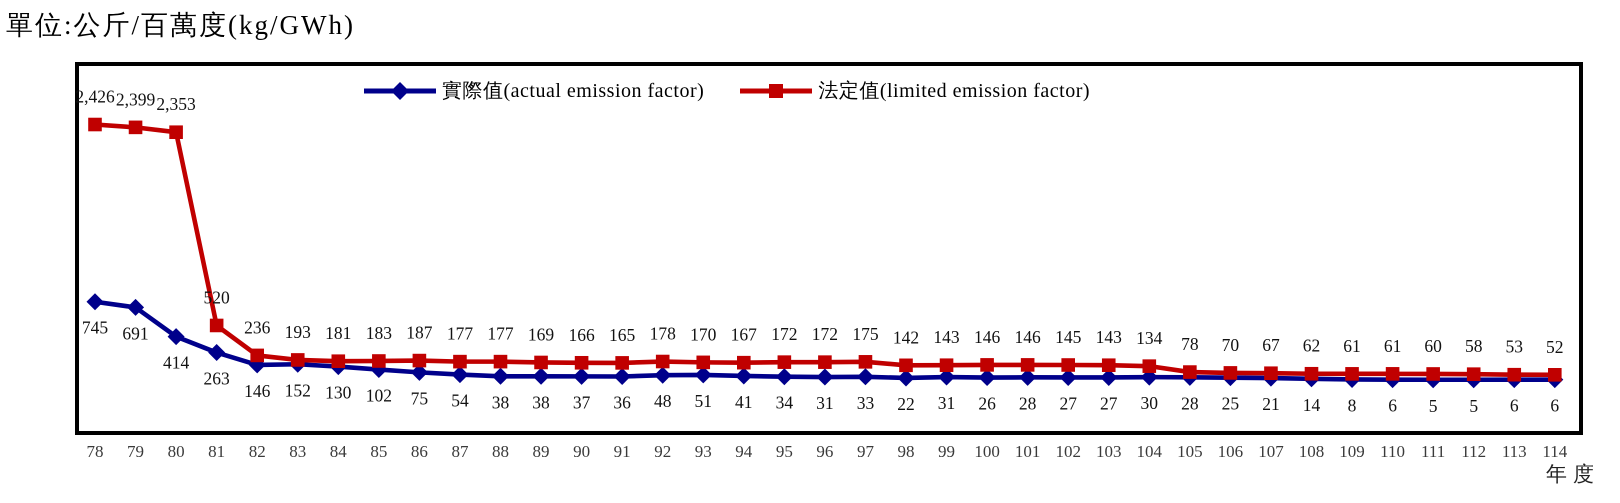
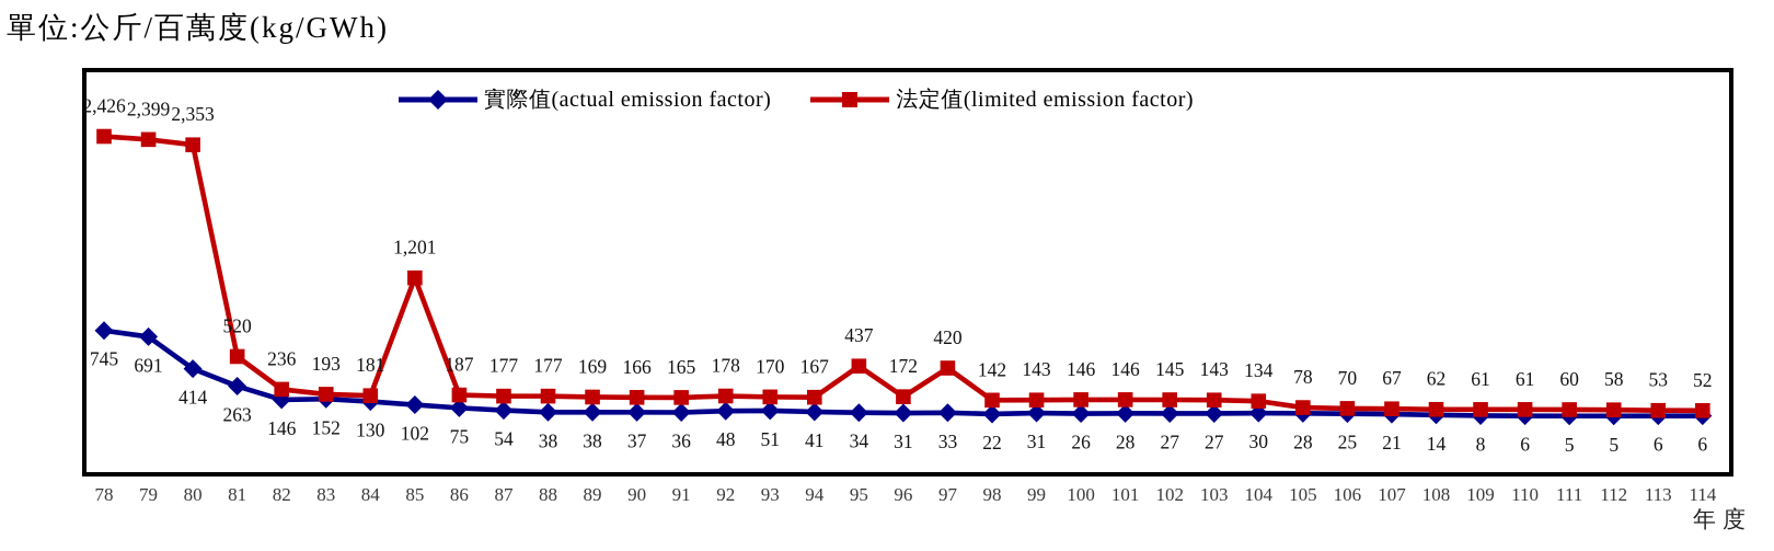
法定值(limited emission factor)/85: 183 -> 1,201
法定值(limited emission factor)/95: 172 -> 437
法定值(limited emission factor)/97: 175 -> 420
